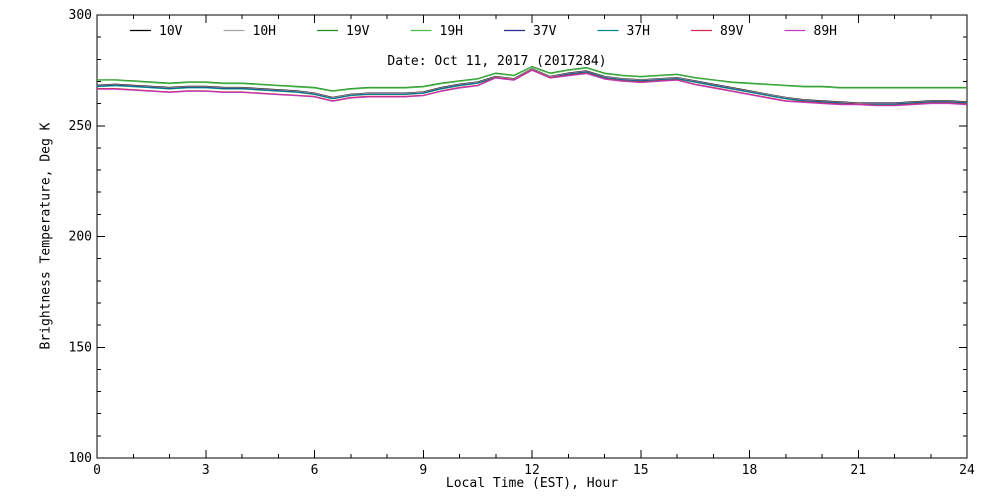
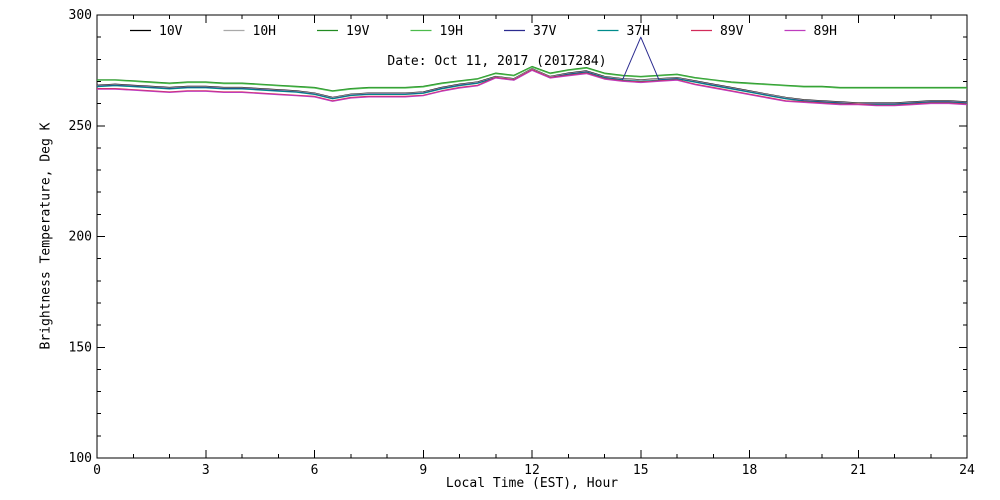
37V/15: 270 -> 290
